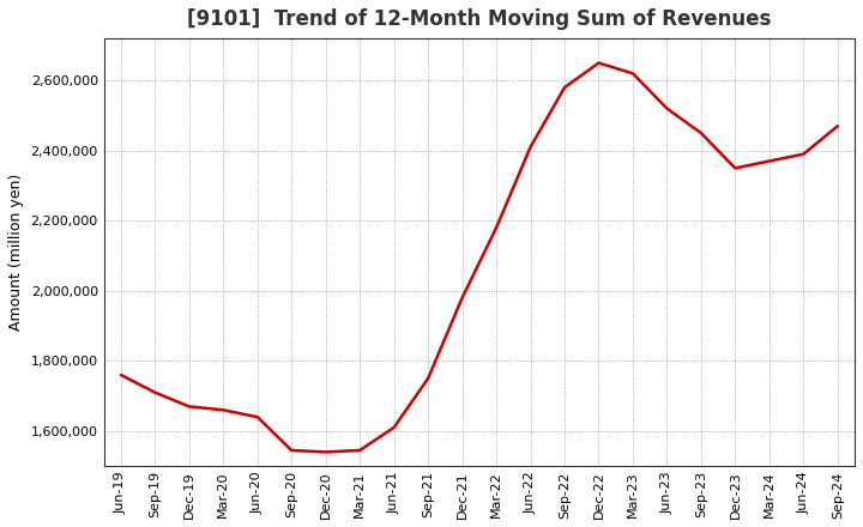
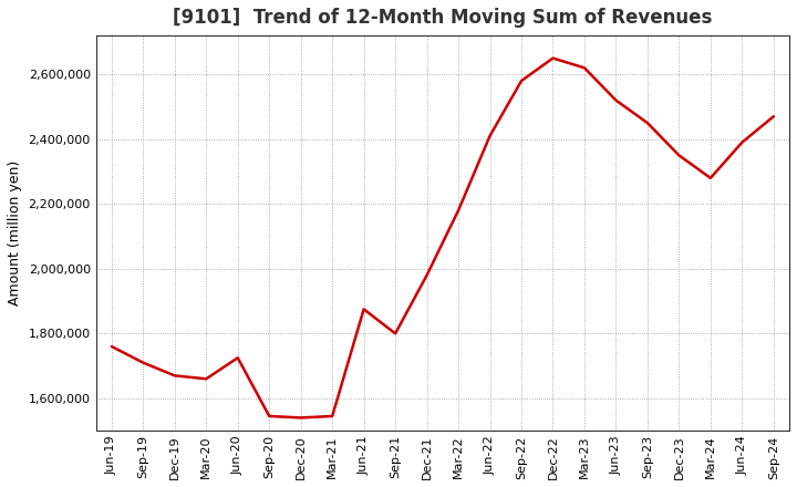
Jun-20: 1,640,000 -> 1,725,000
Jun-21: 1,610,000 -> 1,875,000
Sep-21: 1,750,000 -> 1,800,000
Mar-24: 2,370,000 -> 2,280,000
